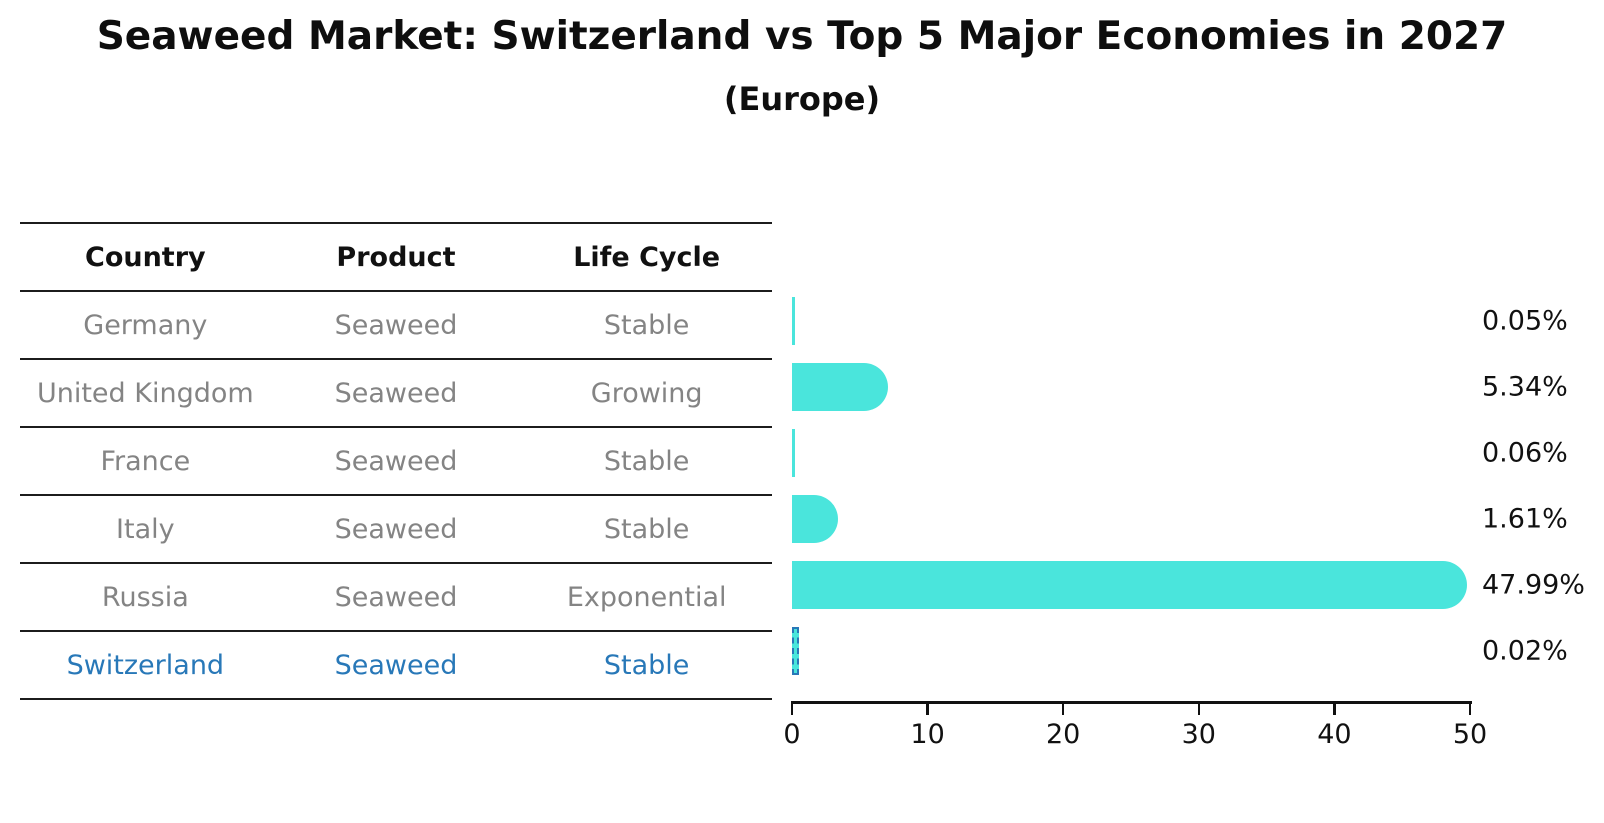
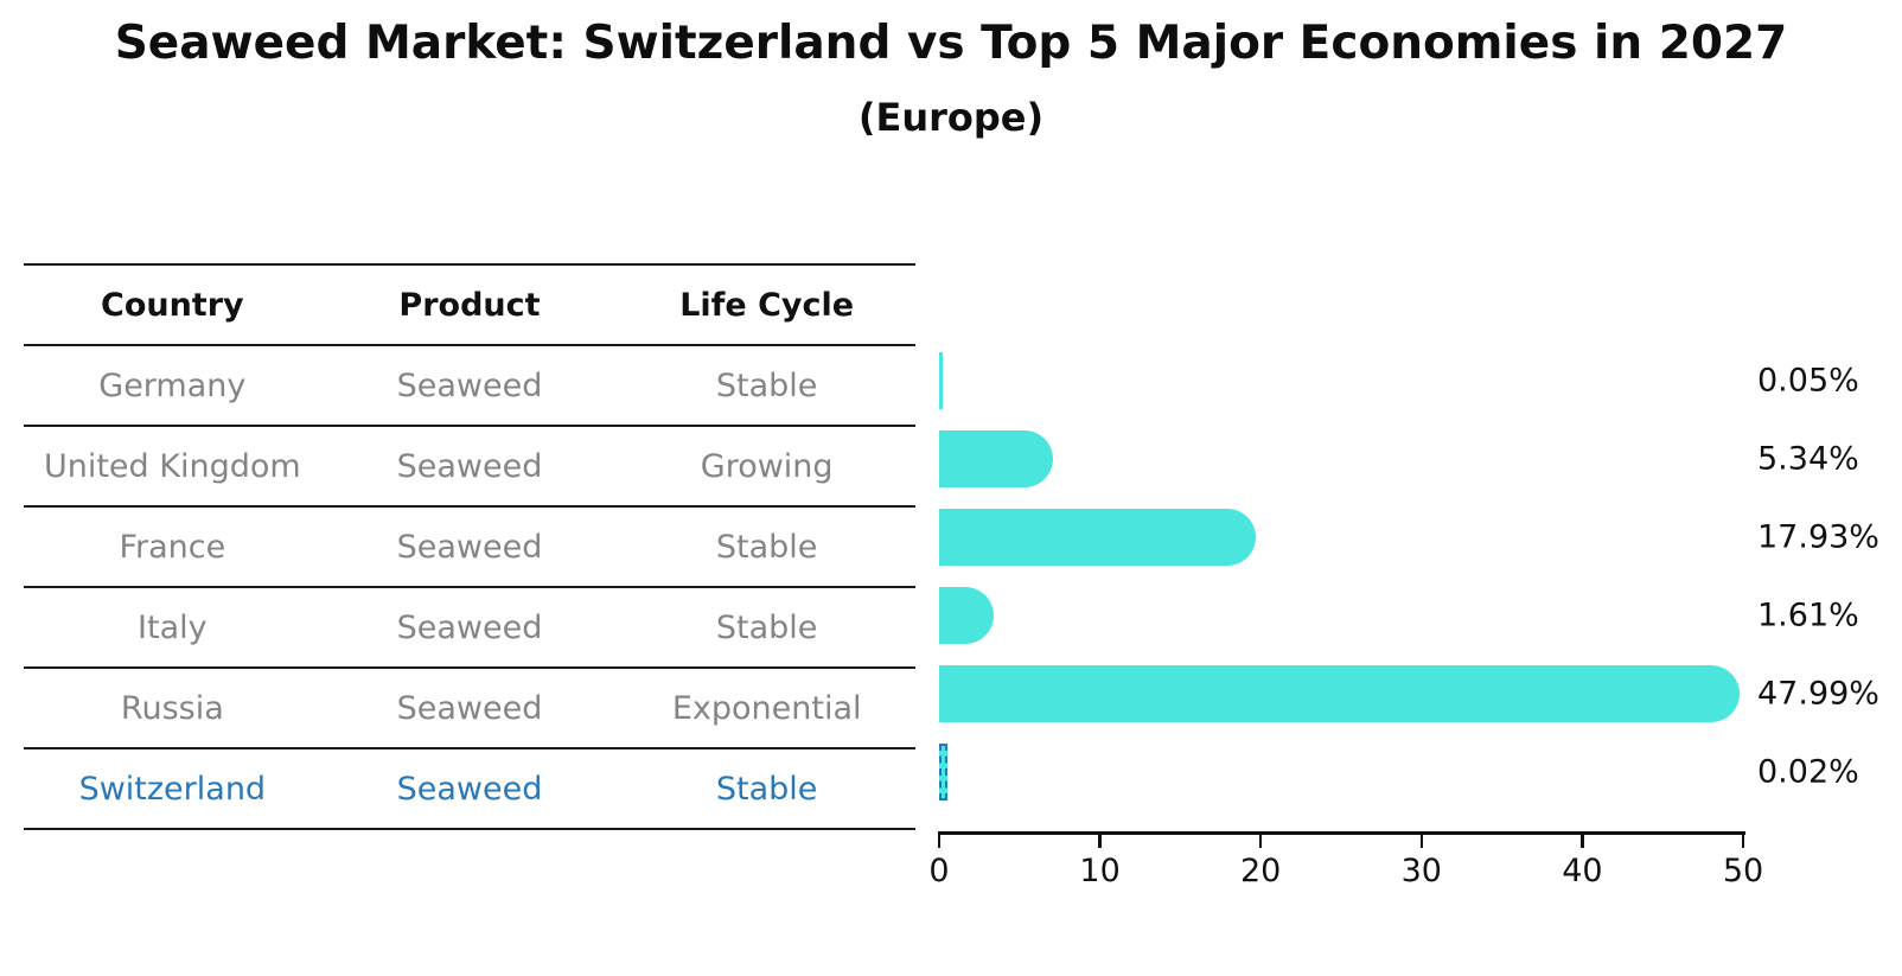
France: 0.06% -> 17.93%
